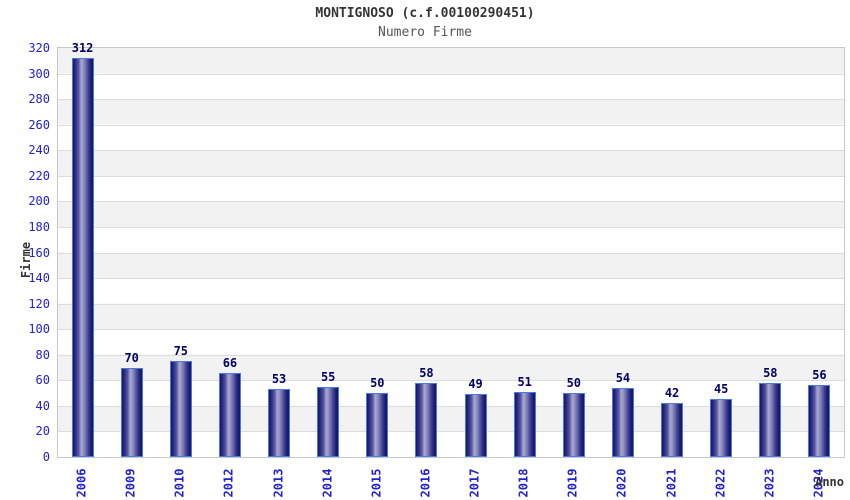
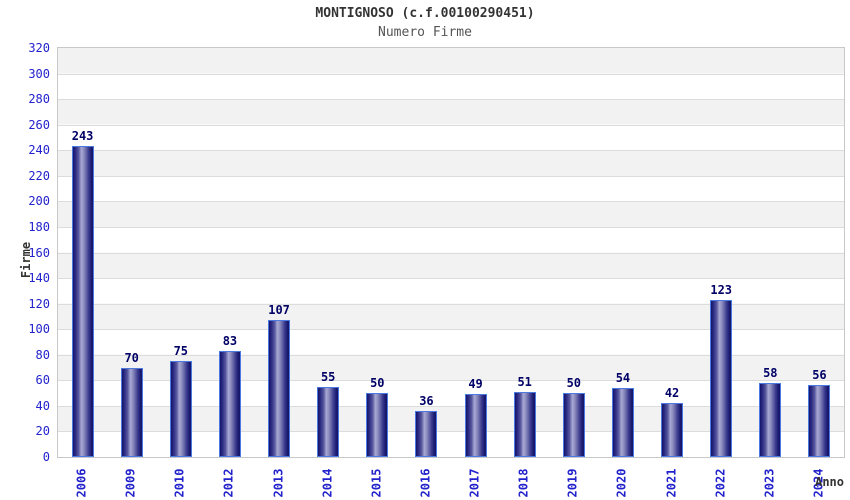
2006: 312 -> 243
2012: 66 -> 83
2013: 53 -> 107
2016: 58 -> 36
2022: 45 -> 123
